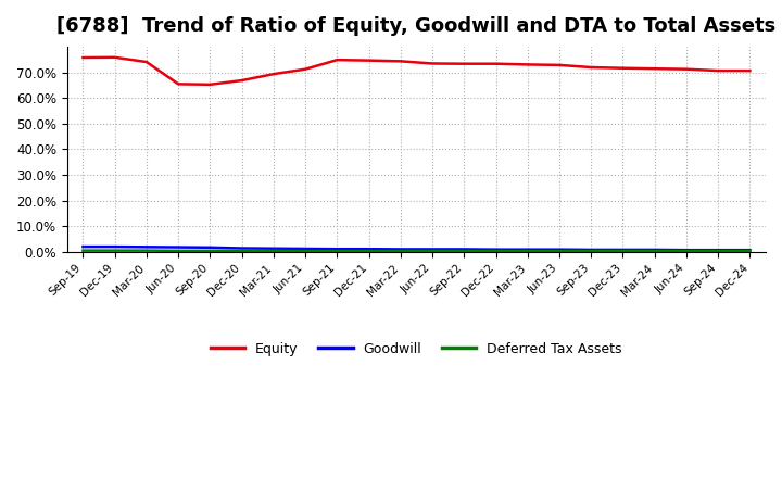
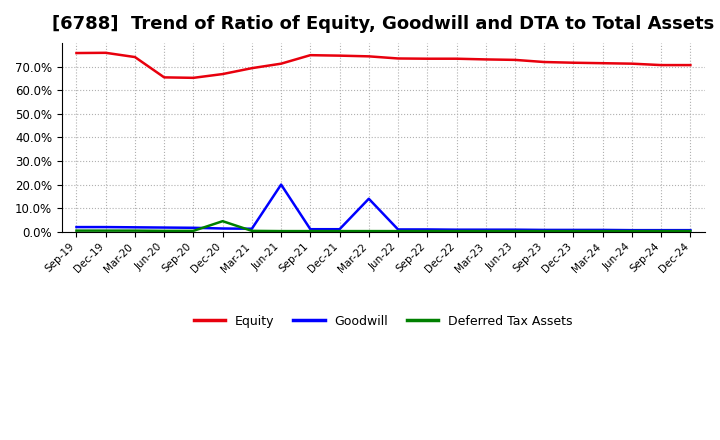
Deferred Tax Assets/Dec-20: 0.4% -> 4.5%
Goodwill/Jun-21: 1.2% -> 20.0%
Goodwill/Mar-22: 1.0% -> 14.0%
